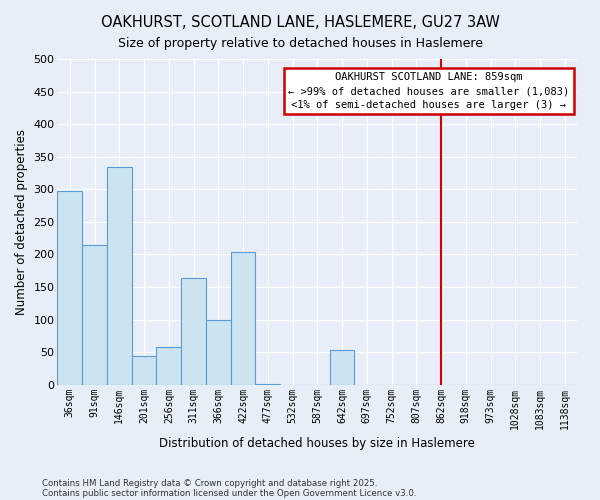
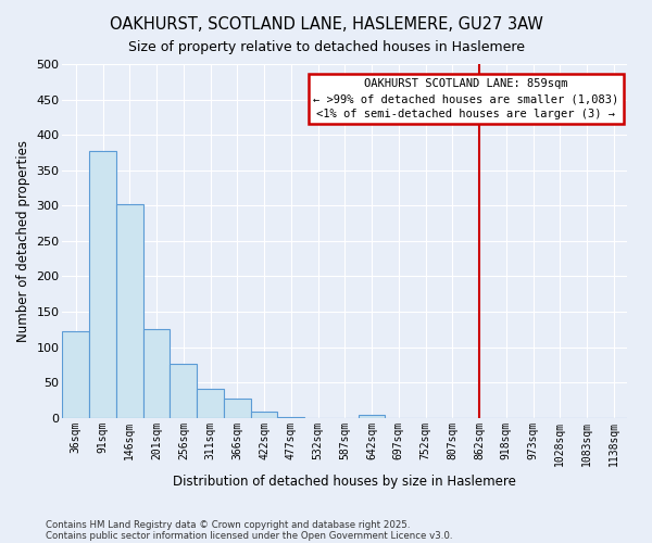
36sqm: 298 -> 122
91sqm: 214 -> 377
146sqm: 334 -> 302
201sqm: 44 -> 125
256sqm: 58 -> 76
311sqm: 164 -> 41
366sqm: 100 -> 27
422sqm: 204 -> 9
642sqm: 54 -> 5
